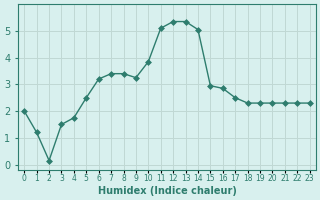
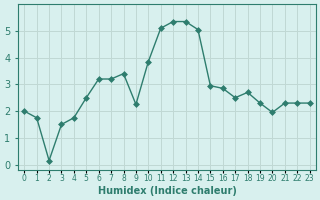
1: 1.20 -> 1.75
7: 3.40 -> 3.20
9: 3.25 -> 2.25
18: 2.30 -> 2.70
20: 2.30 -> 1.95
